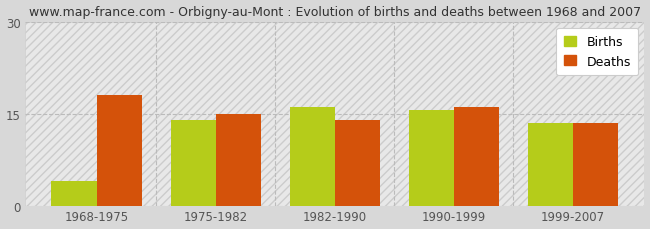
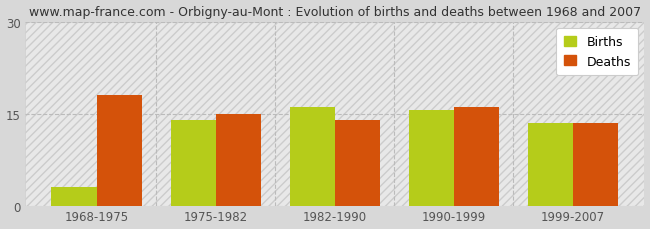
Births/1968-1975: 4.0 -> 3.0
